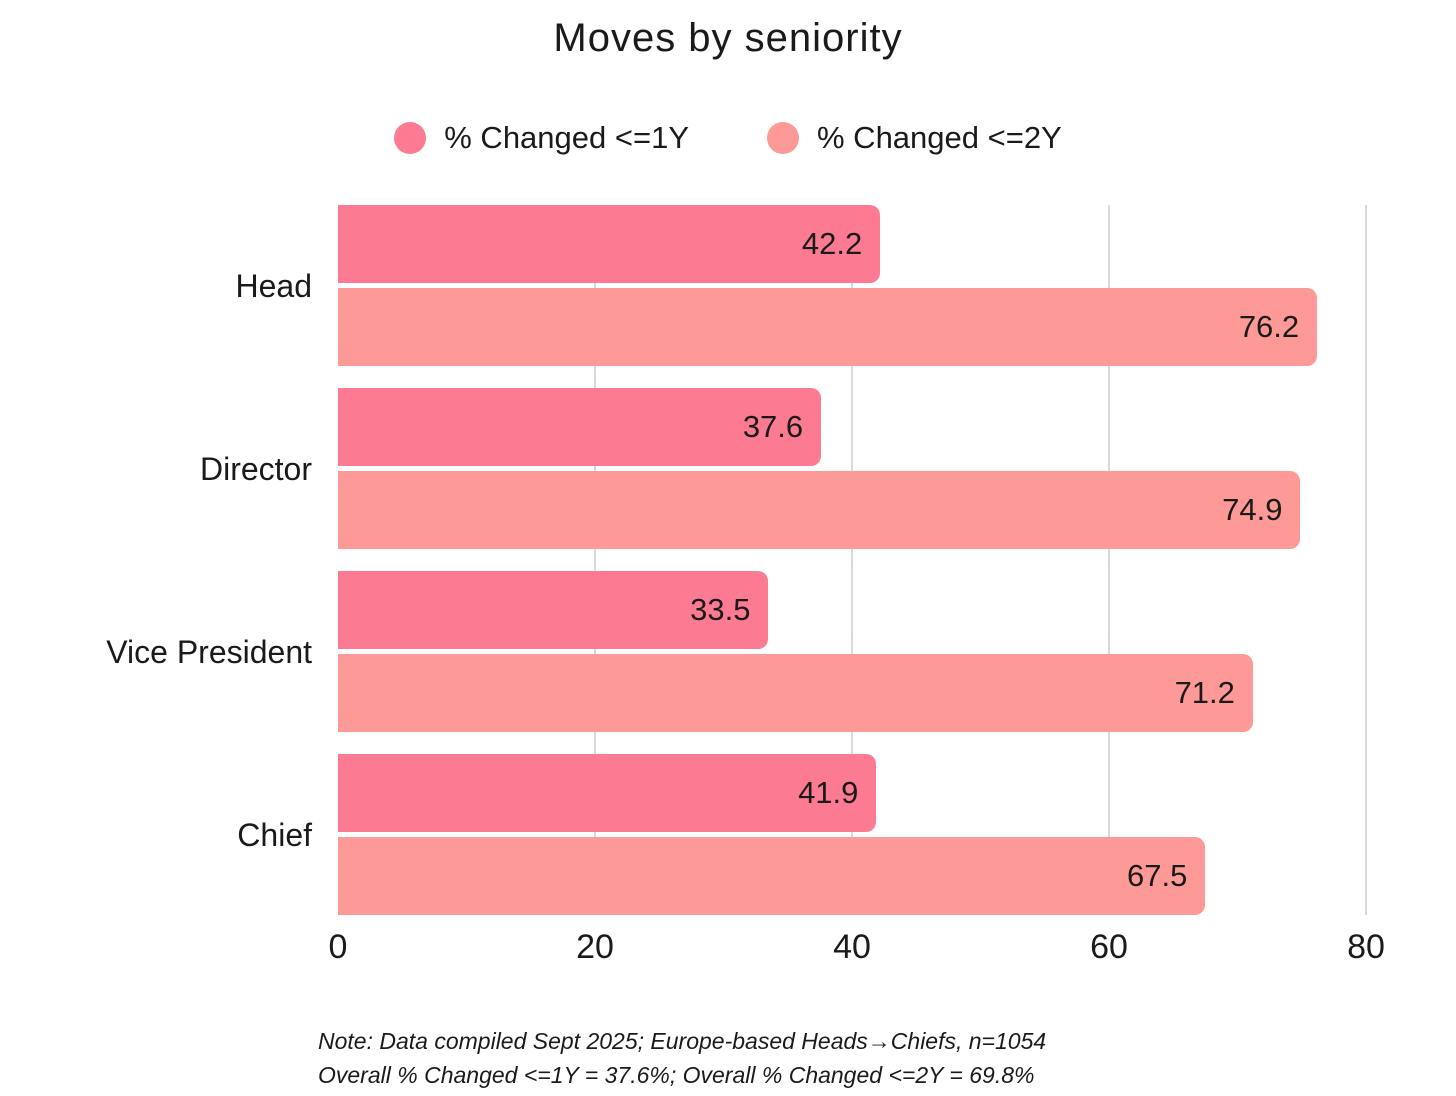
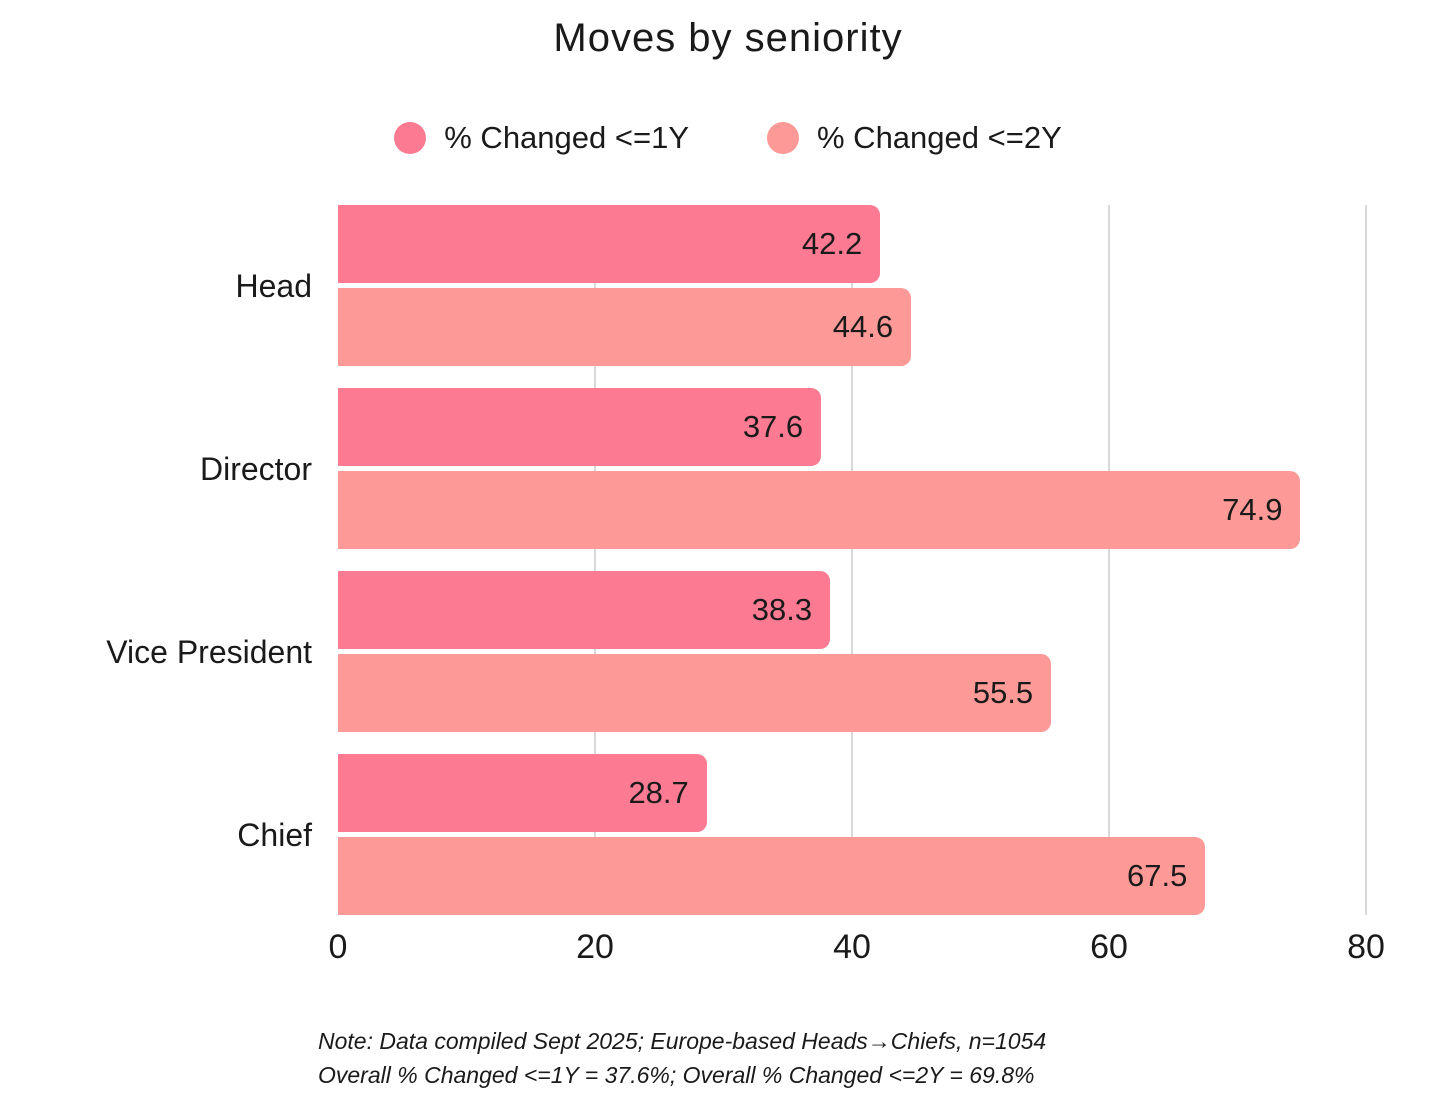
% Changed <=2Y/Head: 76.2 -> 44.6
% Changed <=1Y/Vice President: 33.5 -> 38.3
% Changed <=2Y/Vice President: 71.2 -> 55.5
% Changed <=1Y/Chief: 41.9 -> 28.7
